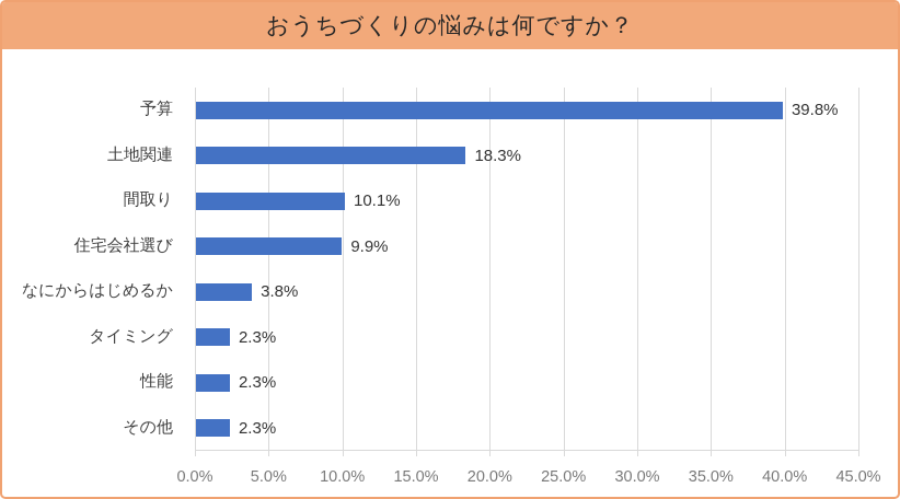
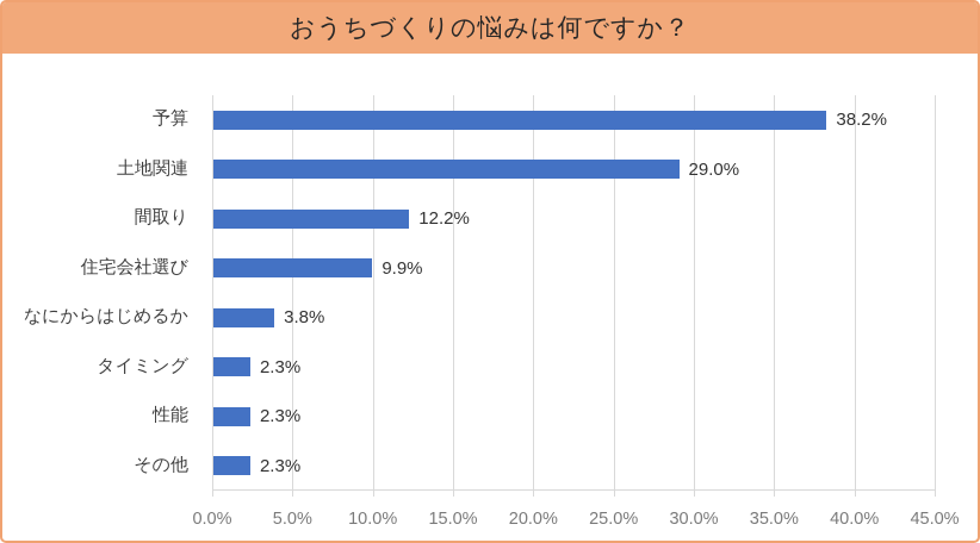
予算: 39.8% -> 38.2%
土地関連: 18.3% -> 29.0%
間取り: 10.1% -> 12.2%
